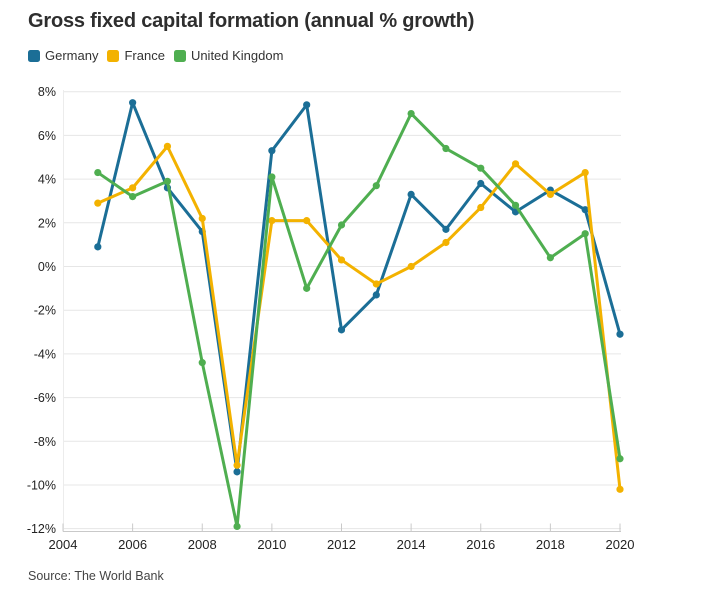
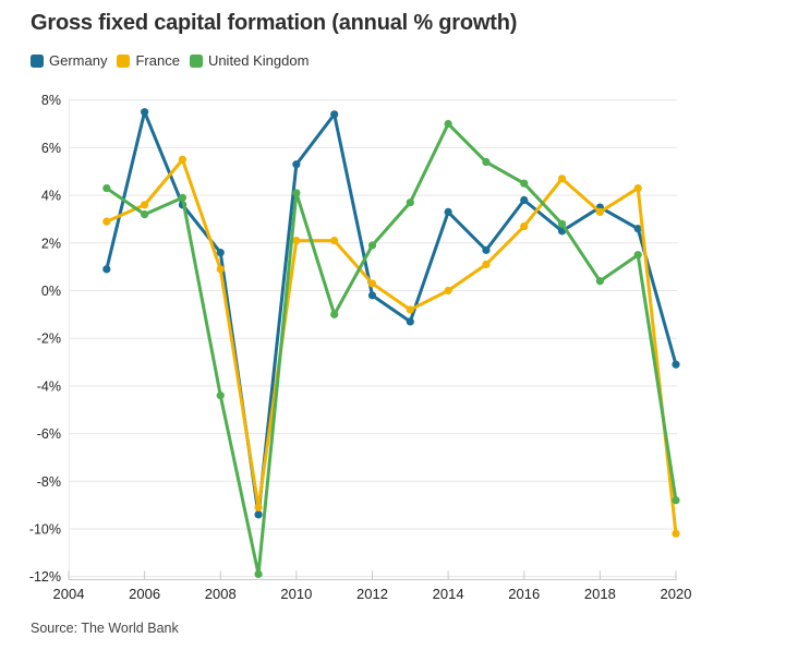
France/2008: 2.2% -> 0.9%
Germany/2012: -2.9% -> -0.2%
